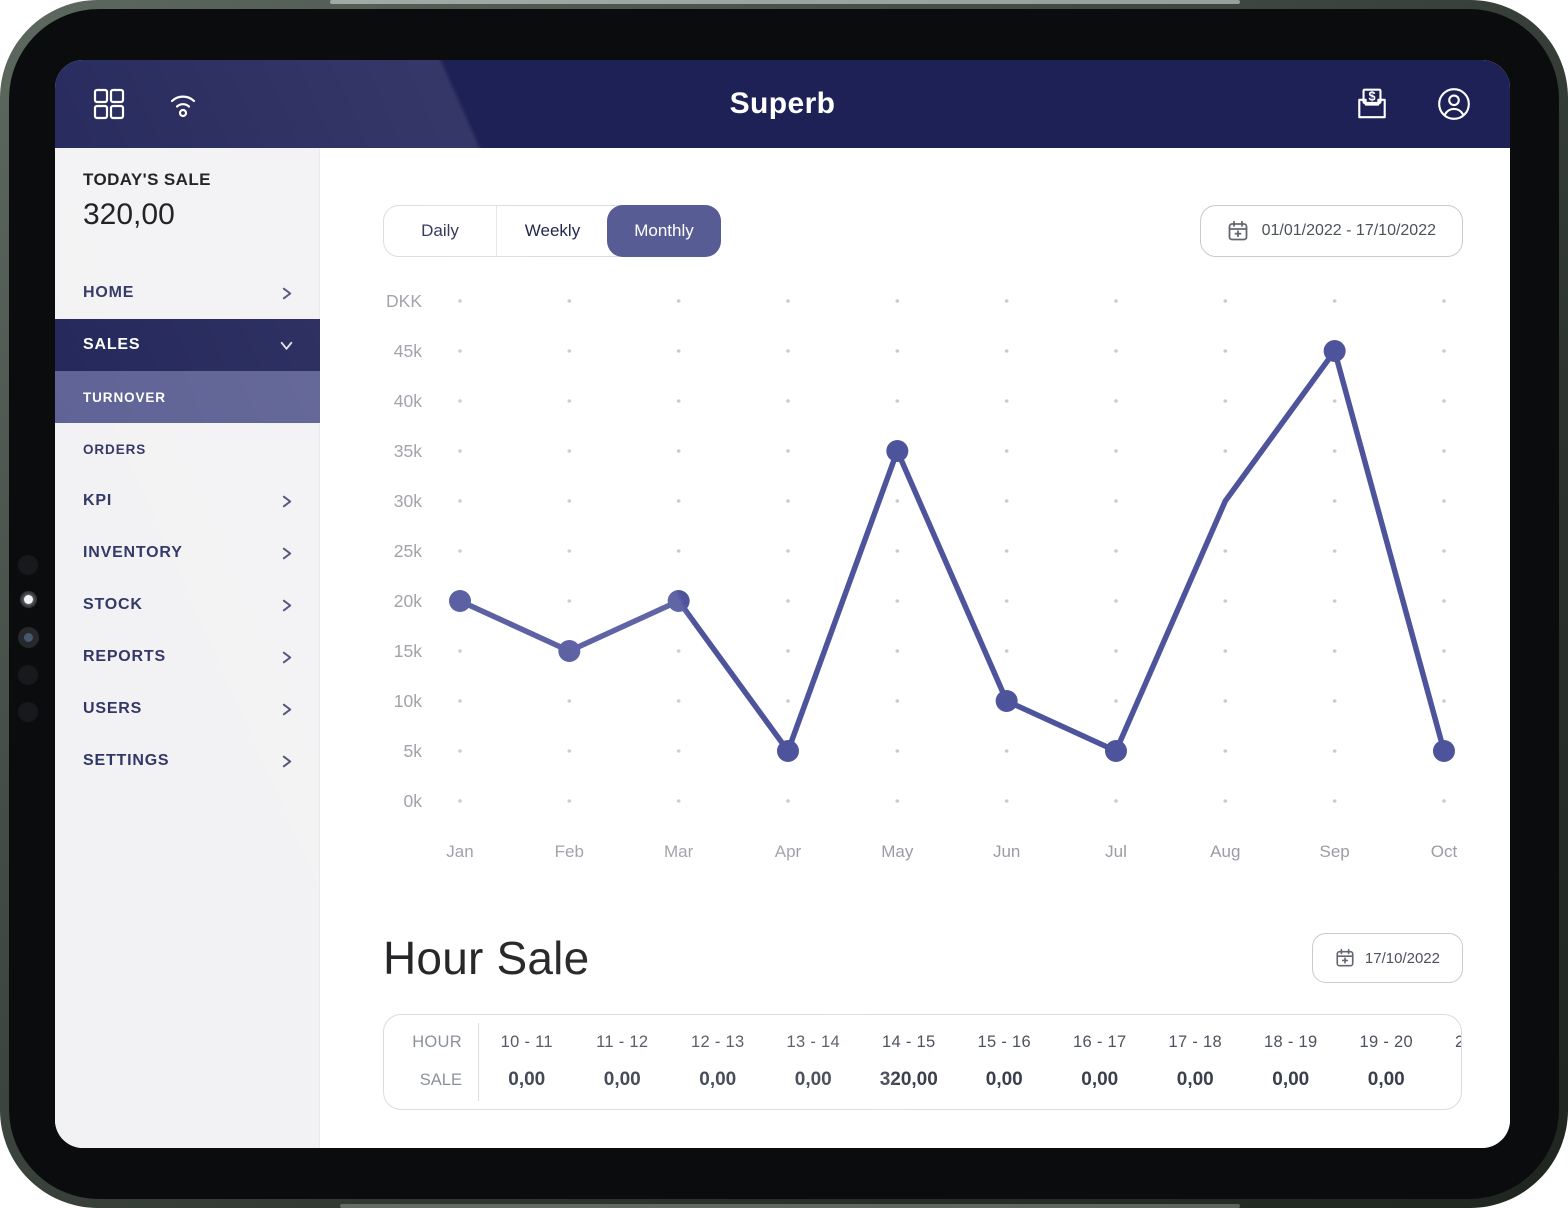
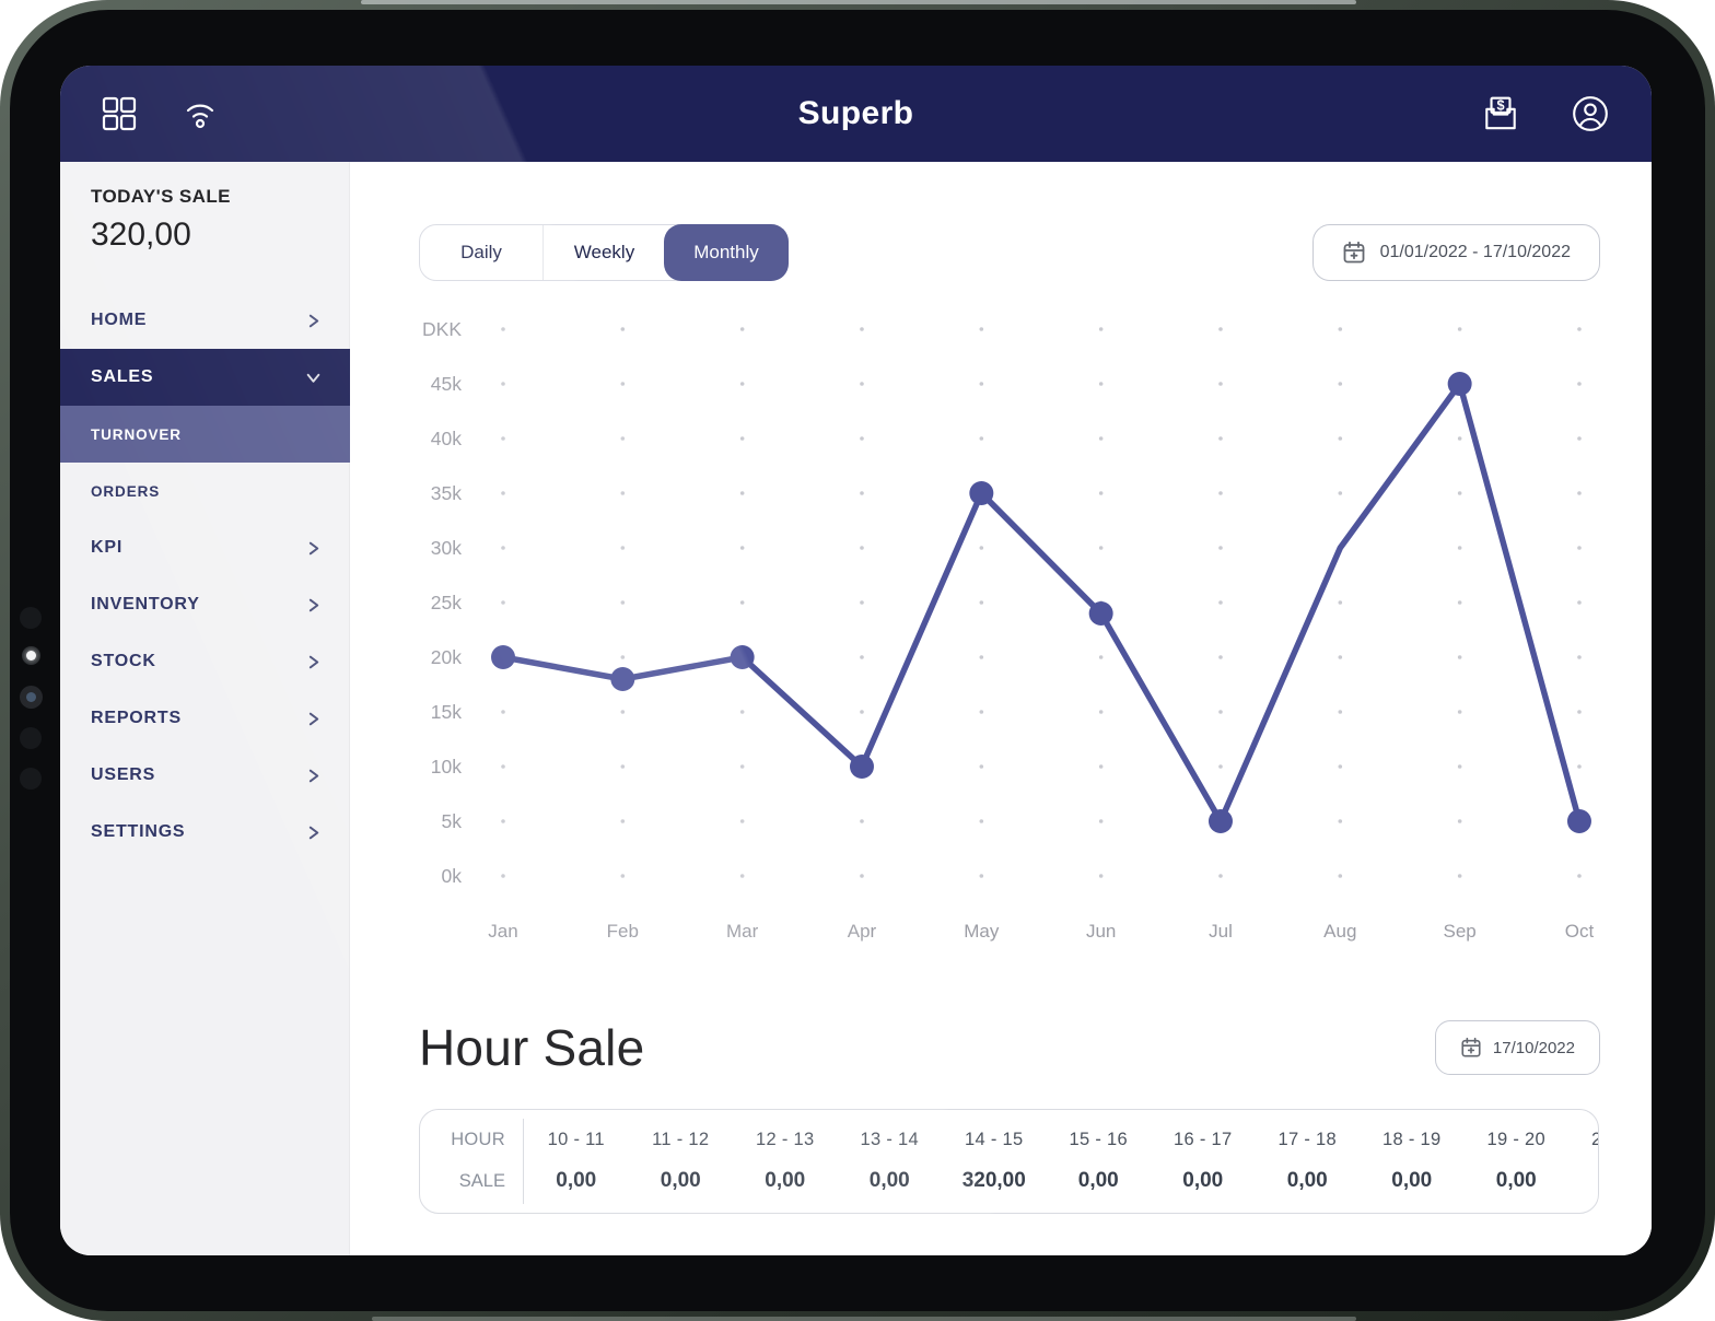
Feb: 15k -> 18k
Apr: 5k -> 10k
Jun: 10k -> 24k
